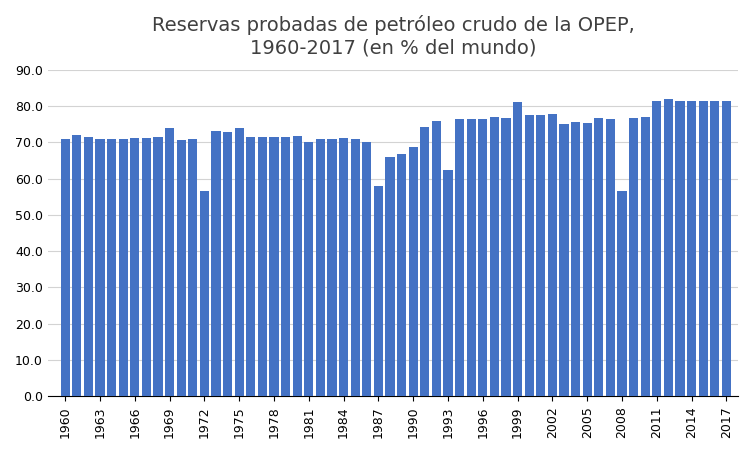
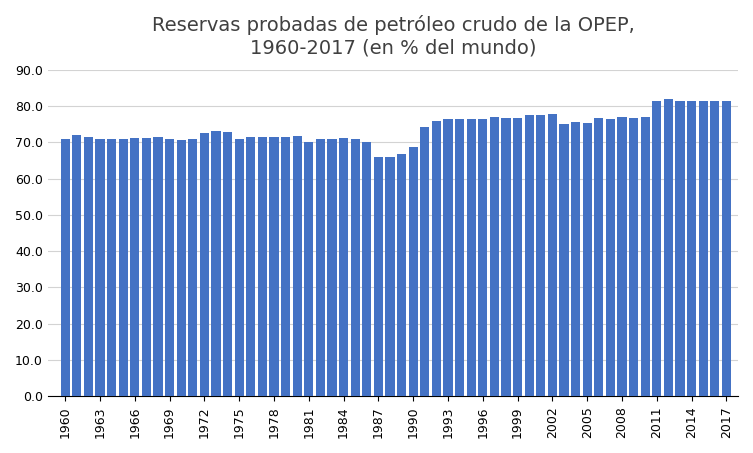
1969: 74.0 -> 70.9
1972: 56.5 -> 72.5
1975: 74.0 -> 71.0
1987: 58.0 -> 65.9
1993: 62.5 -> 76.3
1999: 81.0 -> 76.8
2008: 56.5 -> 76.9
